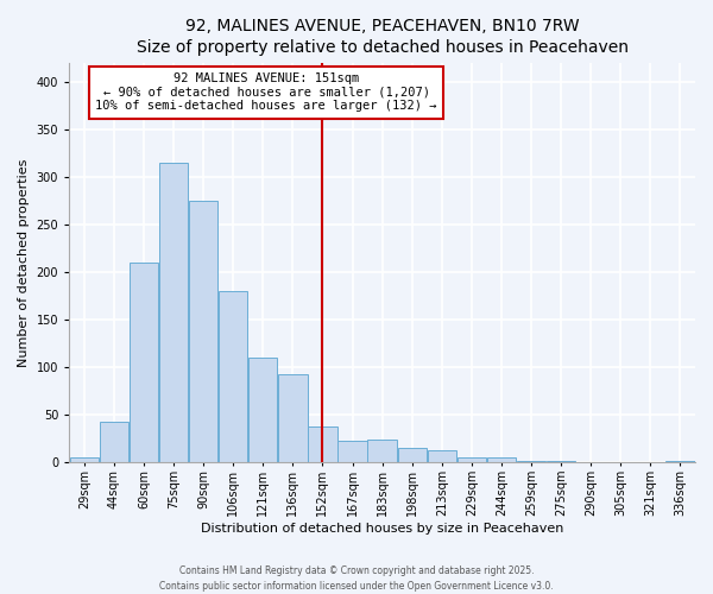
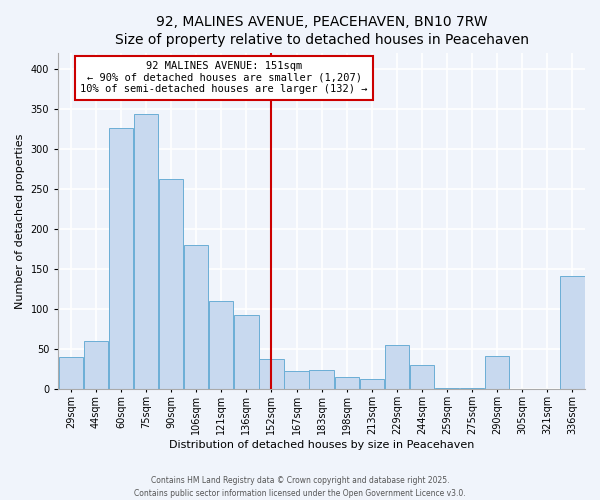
29sqm: 5 -> 40
44sqm: 43 -> 60
60sqm: 210 -> 326
75sqm: 315 -> 344
90sqm: 275 -> 262
229sqm: 5 -> 56
244sqm: 5 -> 30
290sqm: 1 -> 42
336sqm: 2 -> 142
